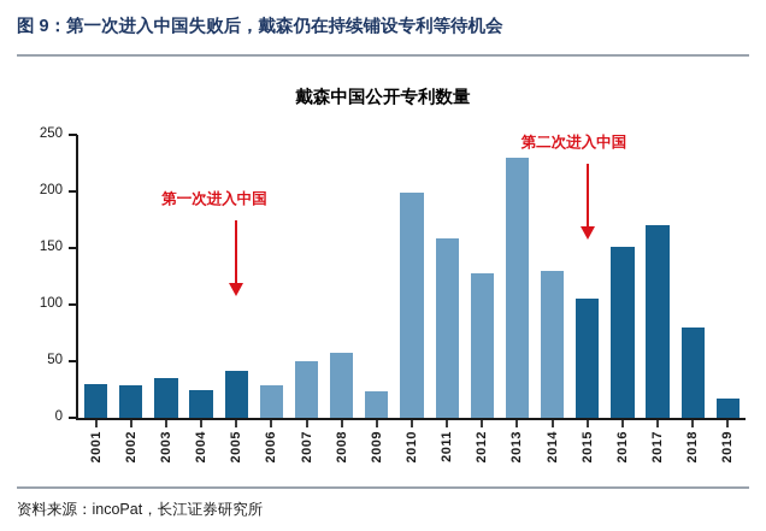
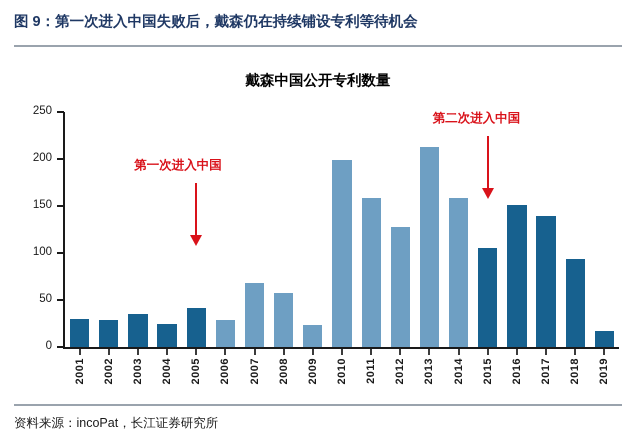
2007: 50 -> 70
2013: 230 -> 210
2014: 130 -> 160
2017: 170 -> 140
2018: 80 -> 90
